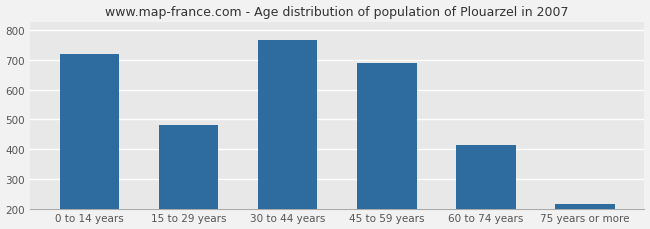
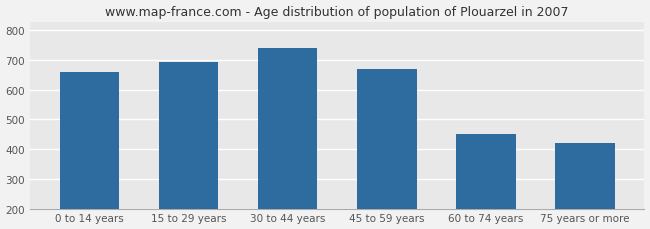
0 to 14 years: 720 -> 660
15 to 29 years: 480 -> 695
30 to 44 years: 768 -> 740
45 to 59 years: 690 -> 670
60 to 74 years: 415 -> 450
75 years or more: 215 -> 420
